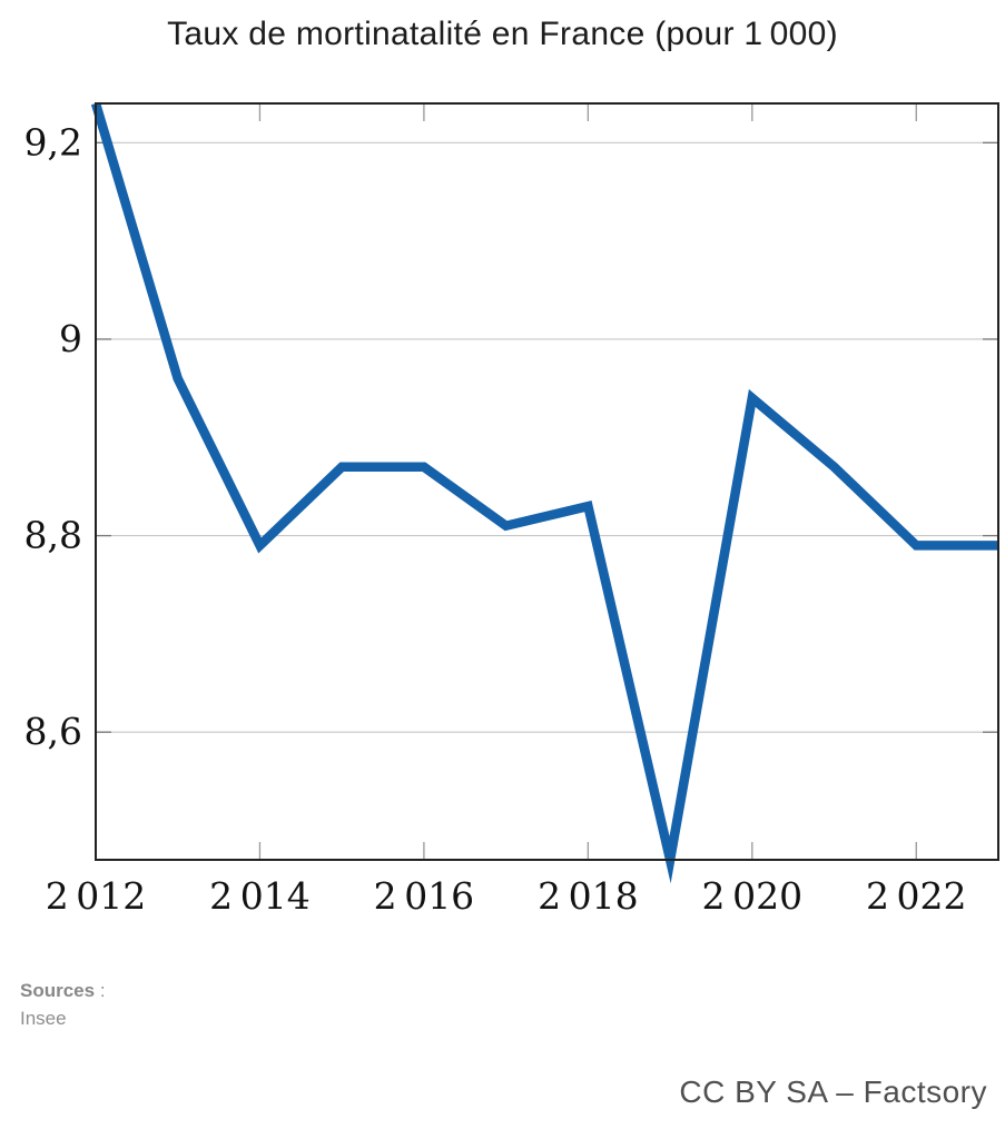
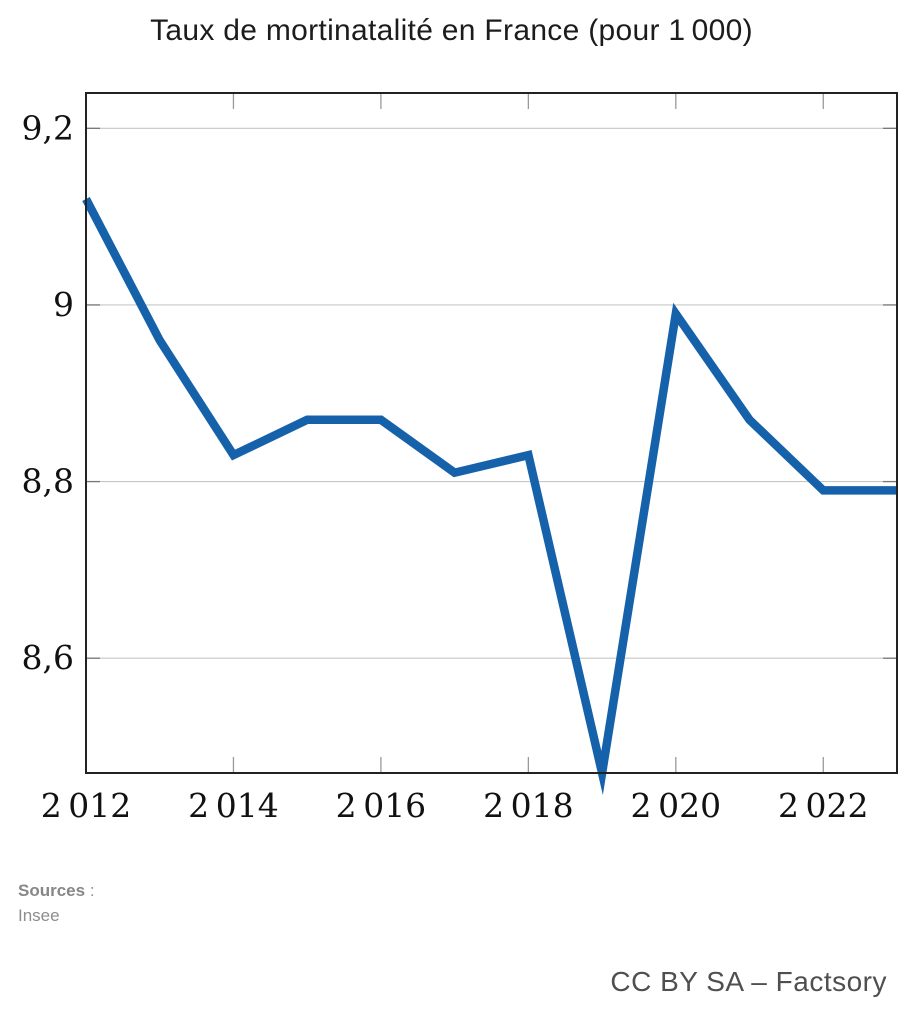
2012: 9,24 -> 9,12
2014: 8,79 -> 8,83
2020: 8,94 -> 8,99
